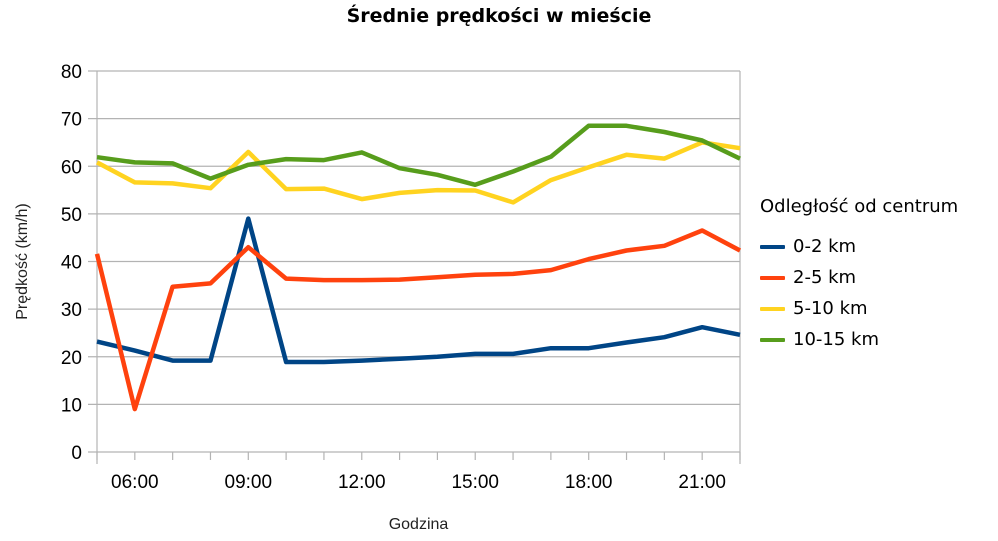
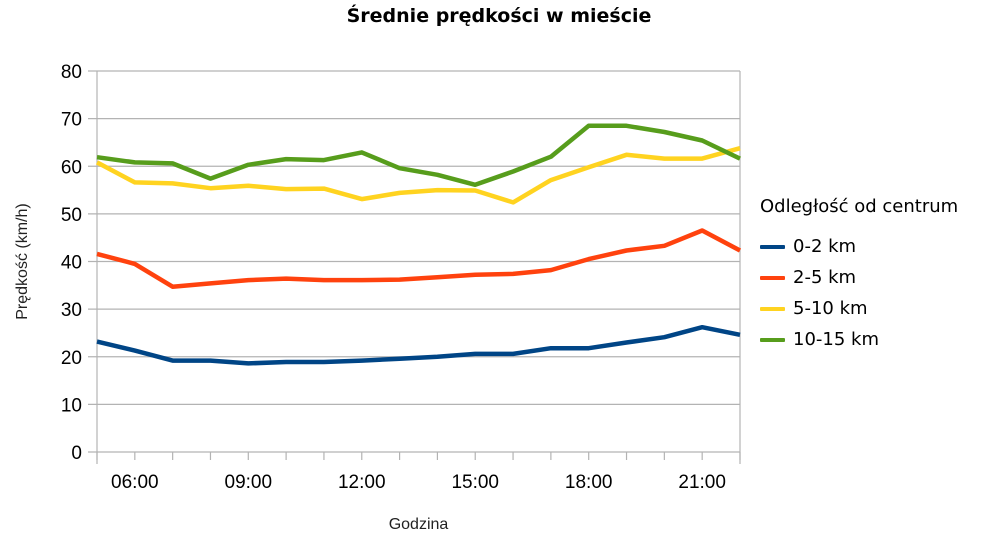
2-5 km/06:00: 9 -> 40
0-2 km/09:00: 49 -> 19
2-5 km/09:00: 43 -> 36
5-10 km/09:00: 63 -> 56
5-10 km/21:00: 65 -> 62
